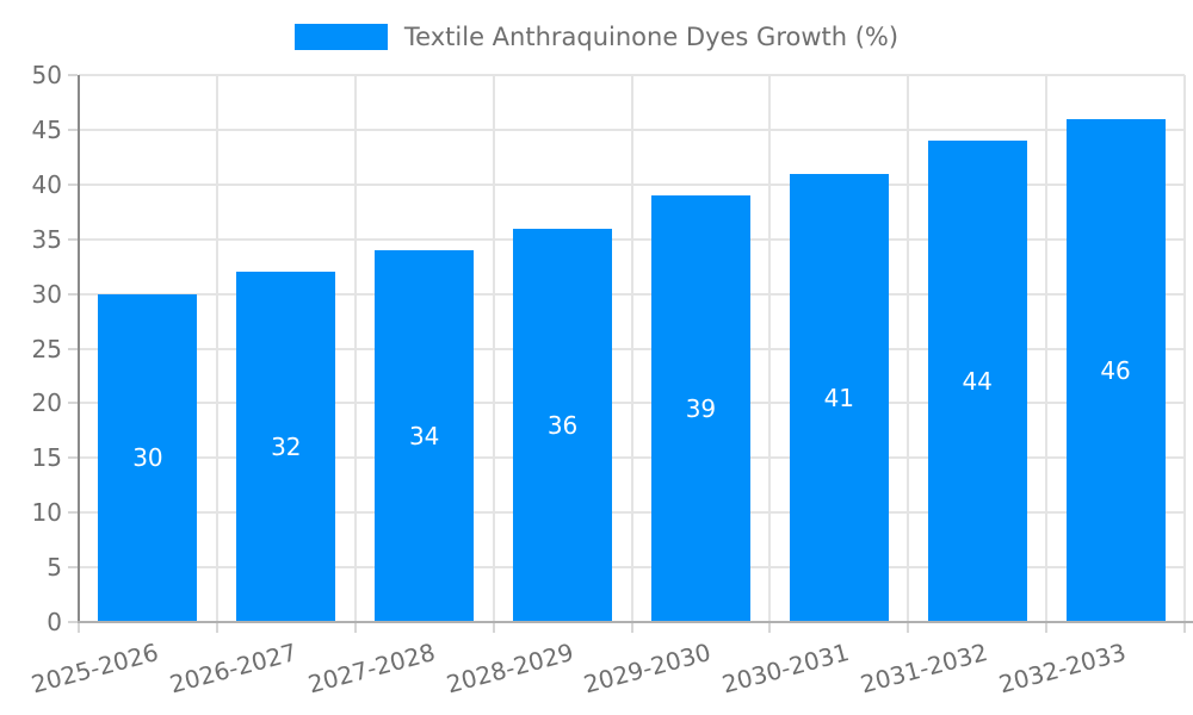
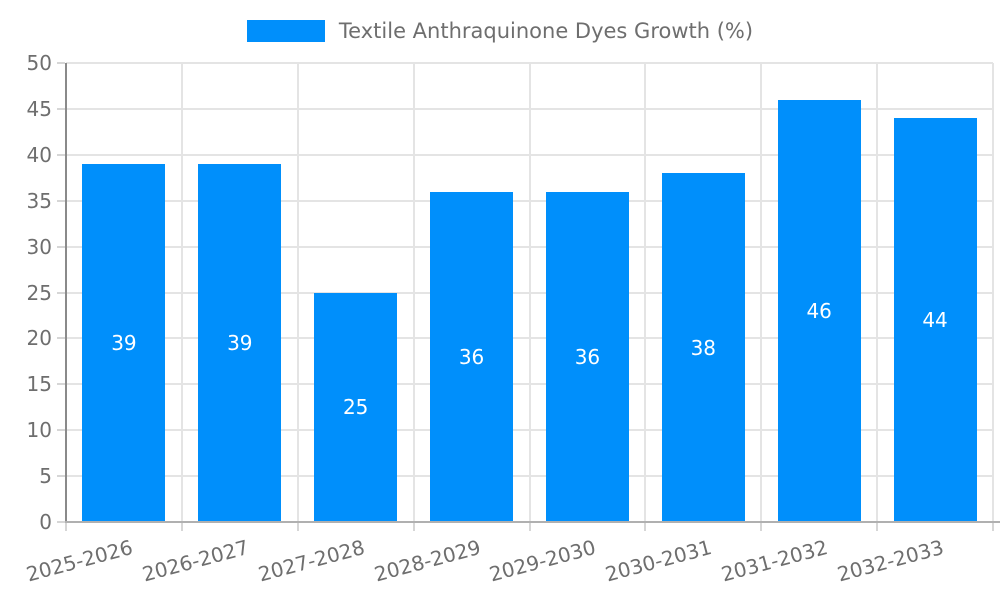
2025-2026: 30 -> 39
2026-2027: 32 -> 39
2027-2028: 34 -> 25
2029-2030: 39 -> 36
2030-2031: 41 -> 38
2031-2032: 44 -> 46
2032-2033: 46 -> 44
